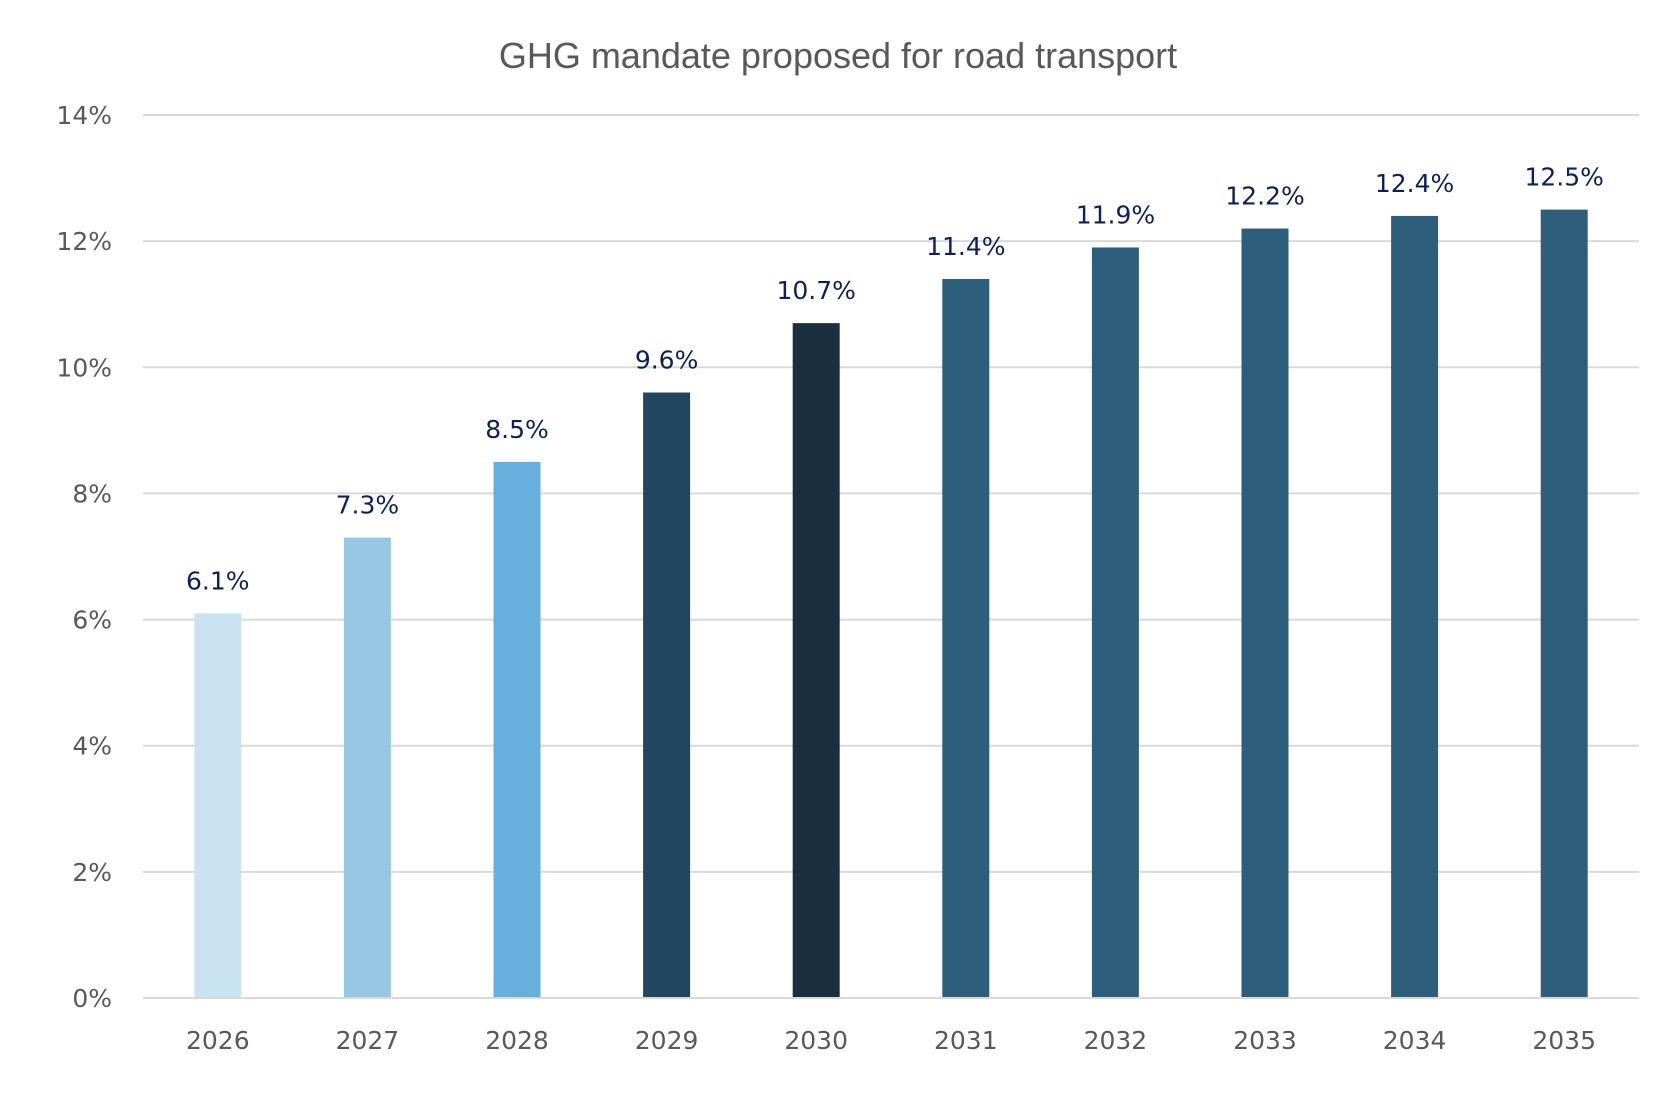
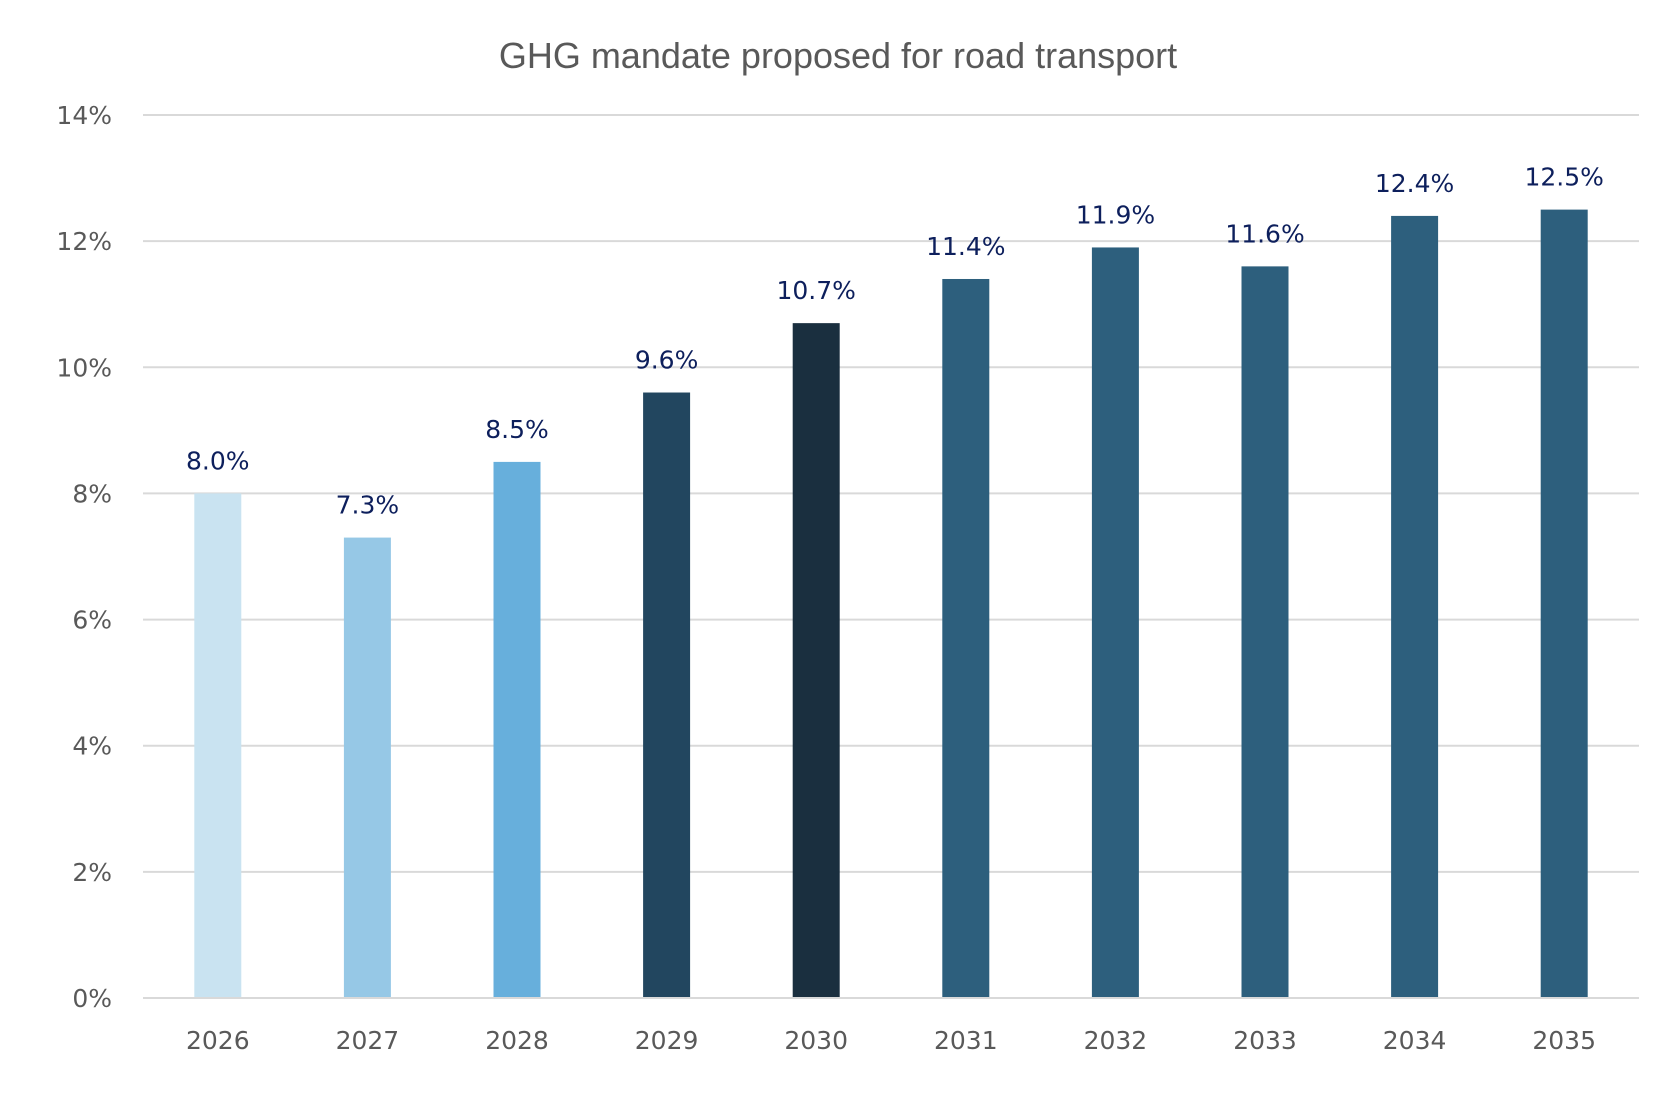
2026: 6.1% -> 8.0%
2033: 12.2% -> 11.6%
